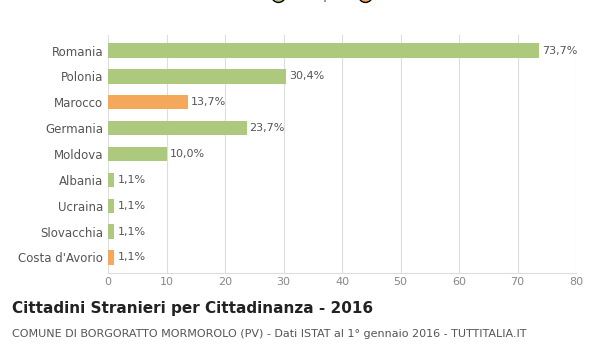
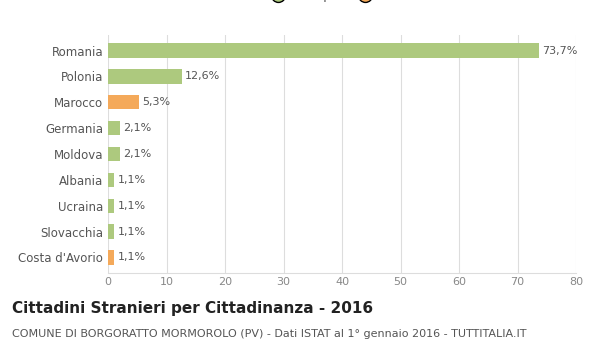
Polonia: 30,4% -> 12,6%
Marocco: 13,7% -> 5,3%
Germania: 23,7% -> 2,1%
Moldova: 10,0% -> 2,1%
